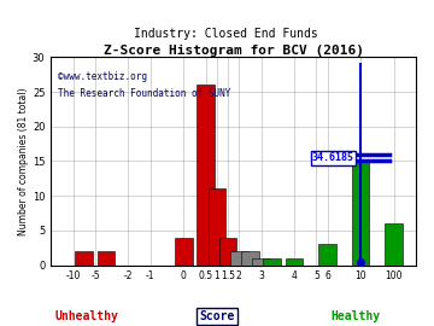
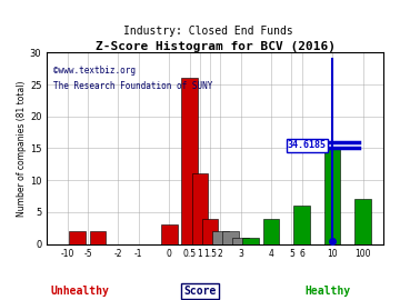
0: 4 -> 3
4: 1 -> 4
6: 3 -> 6
100: 6 -> 7
